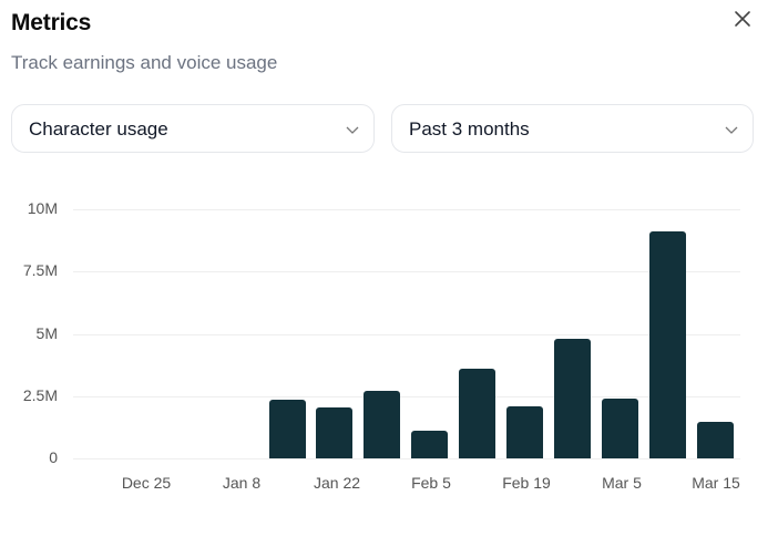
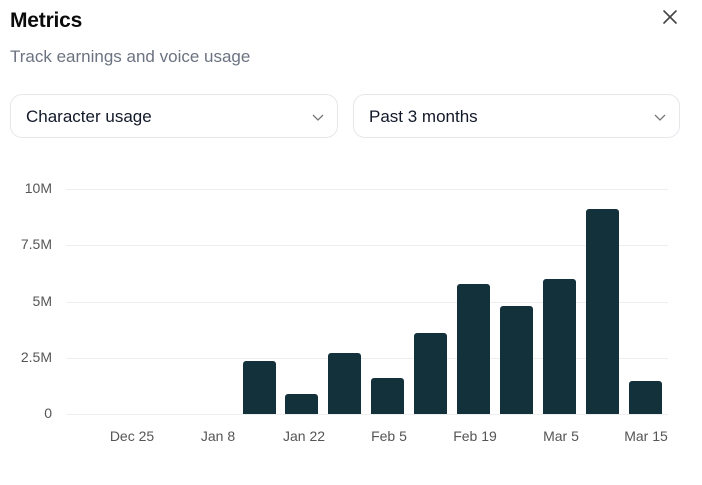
Jan 22: 2.0M -> 0.9M
Feb 5: 1.1M -> 1.6M
Feb 19: 2.1M -> 5.8M
Mar 5: 2.4M -> 6.0M
